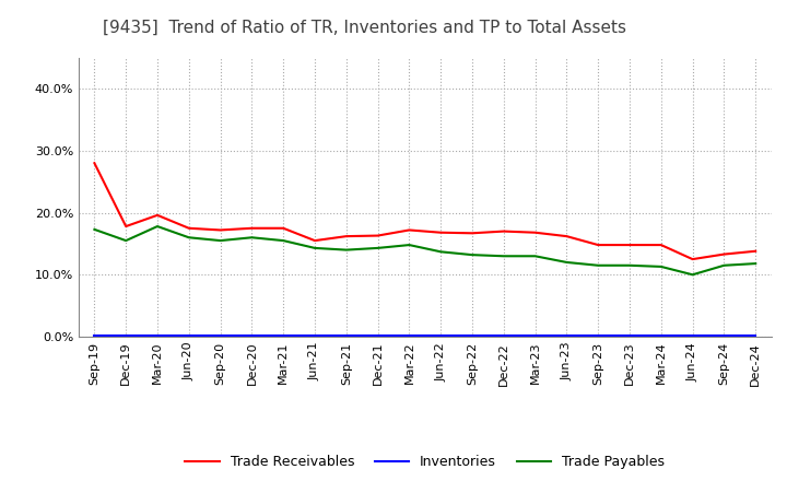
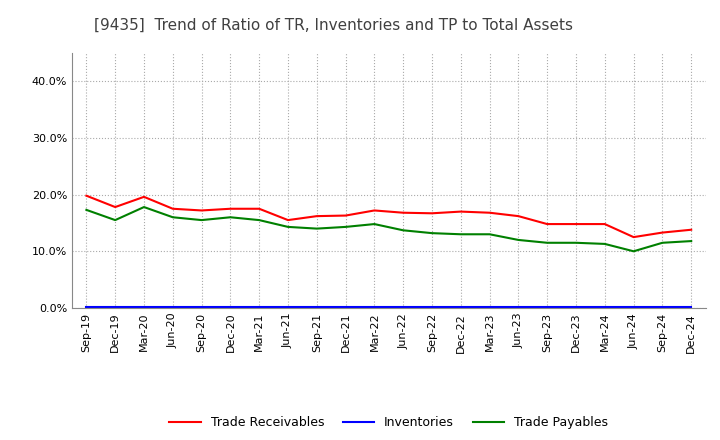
Trade Receivables/Sep-19: 28.0% -> 19.8%
